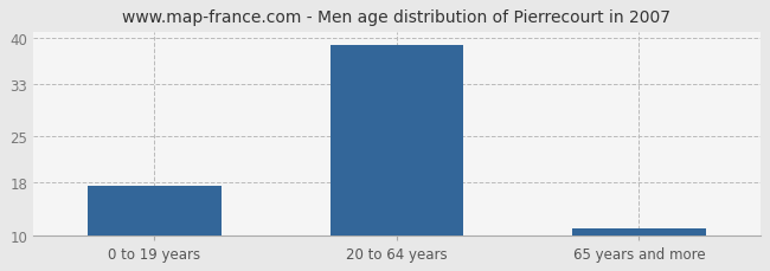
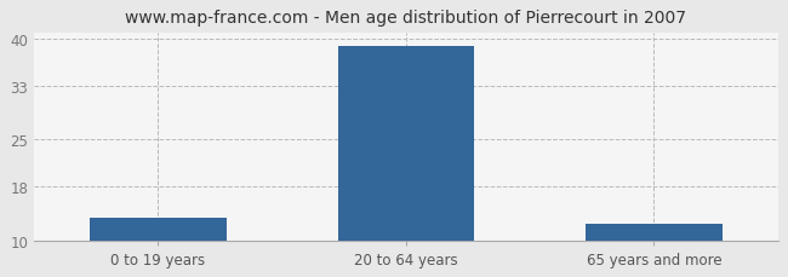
0 to 19 years: 17.5 -> 13.4
65 years and more: 11.0 -> 12.4
